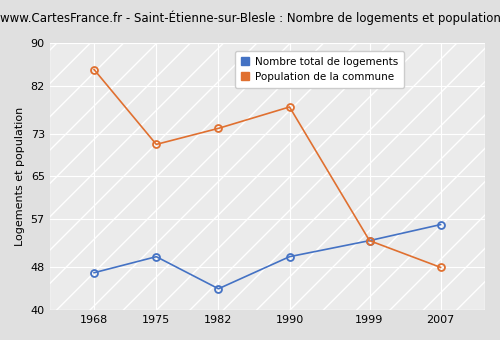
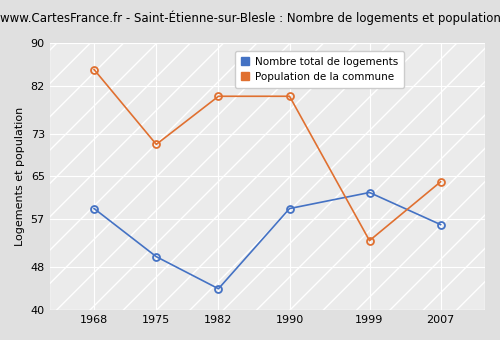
Nombre total de logements/1968: 47 -> 59
Population de la commune/1982: 74 -> 80
Nombre total de logements/1990: 50 -> 59
Population de la commune/1990: 78 -> 80
Nombre total de logements/1999: 53 -> 62
Population de la commune/2007: 48 -> 64
